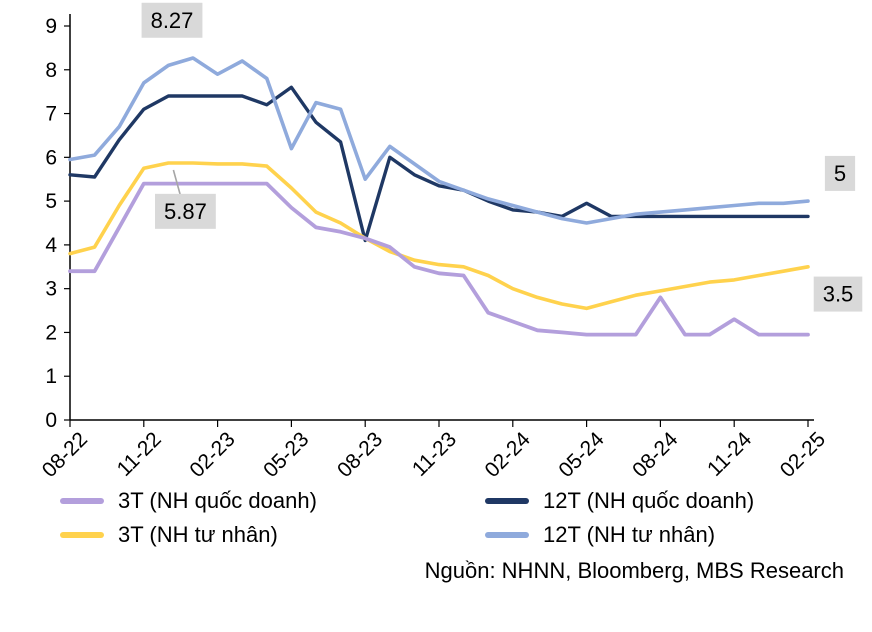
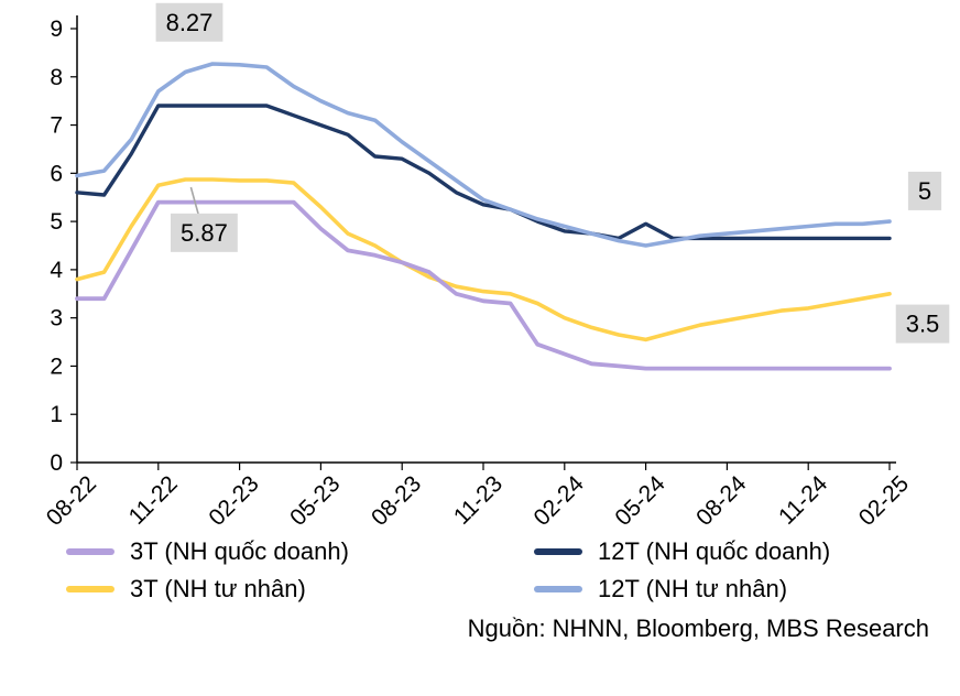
12T (NH quốc doanh)/11-22: 7.1 -> 7.4
12T (NH tư nhân)/02-23: 7.9 -> 8.2
12T (NH quốc doanh)/05-23: 7.6 -> 7.0
12T (NH tư nhân)/05-23: 6.2 -> 7.5
12T (NH quốc doanh)/08-23: 4.1 -> 6.3
12T (NH tư nhân)/08-23: 5.5 -> 6.7
3T (NH quốc doanh)/08-24: 2.8 -> 1.9
3T (NH quốc doanh)/11-24: 2.3 -> 1.9
